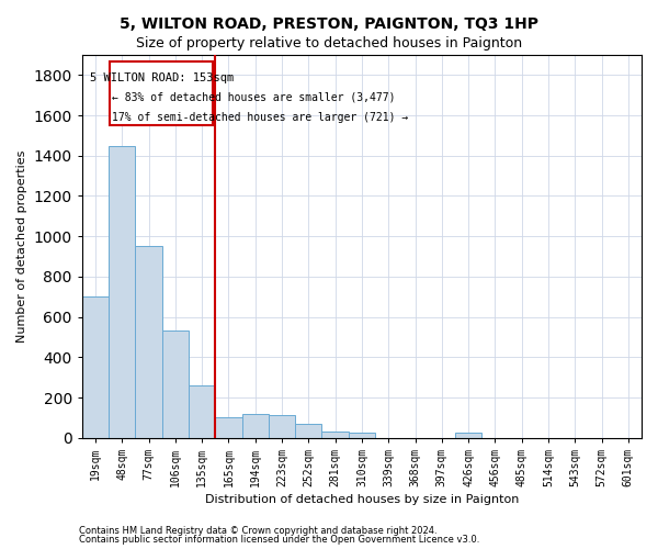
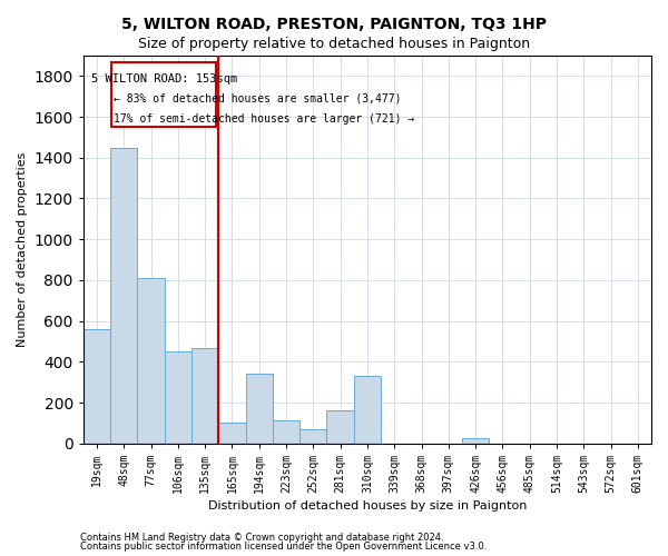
19sqm: 700 -> 560
77sqm: 950 -> 810
106sqm: 530 -> 450
135sqm: 260 -> 470
194sqm: 120 -> 340
281sqm: 30 -> 160
310sqm: 20 -> 330
